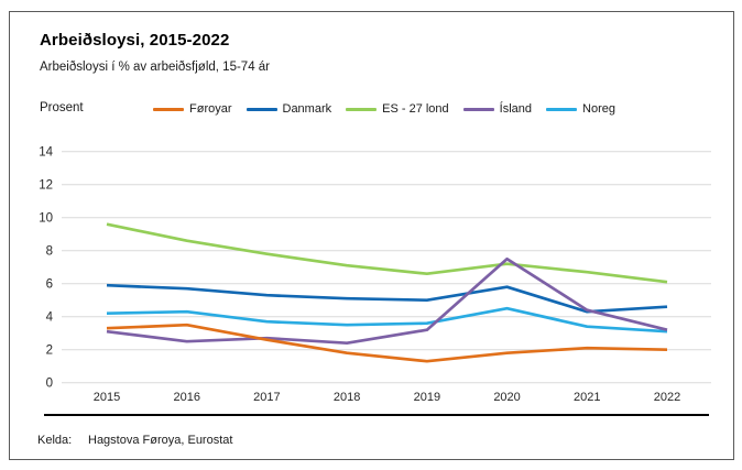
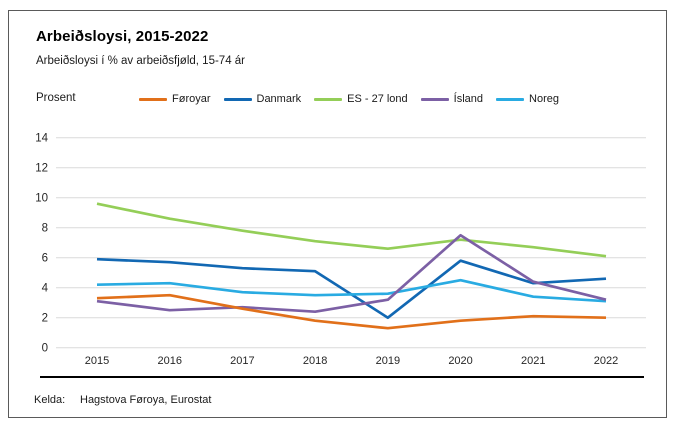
Danmark/2019: 5.0 -> 2.0
